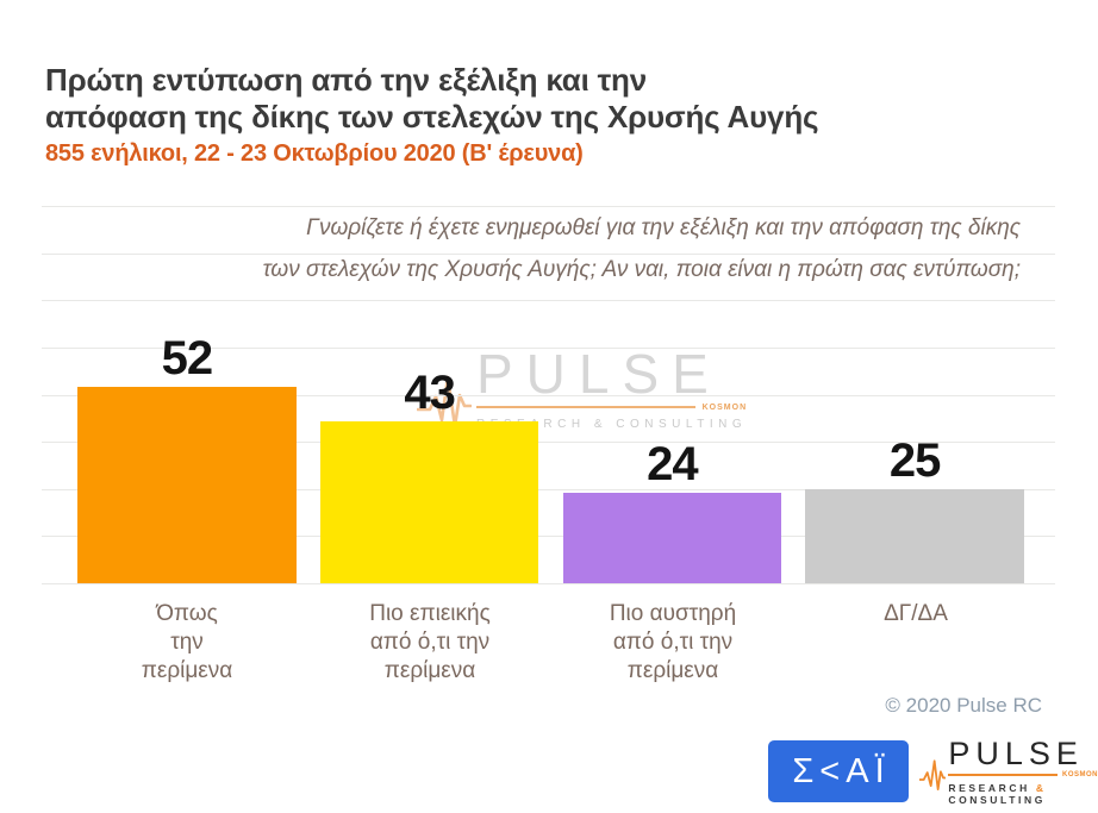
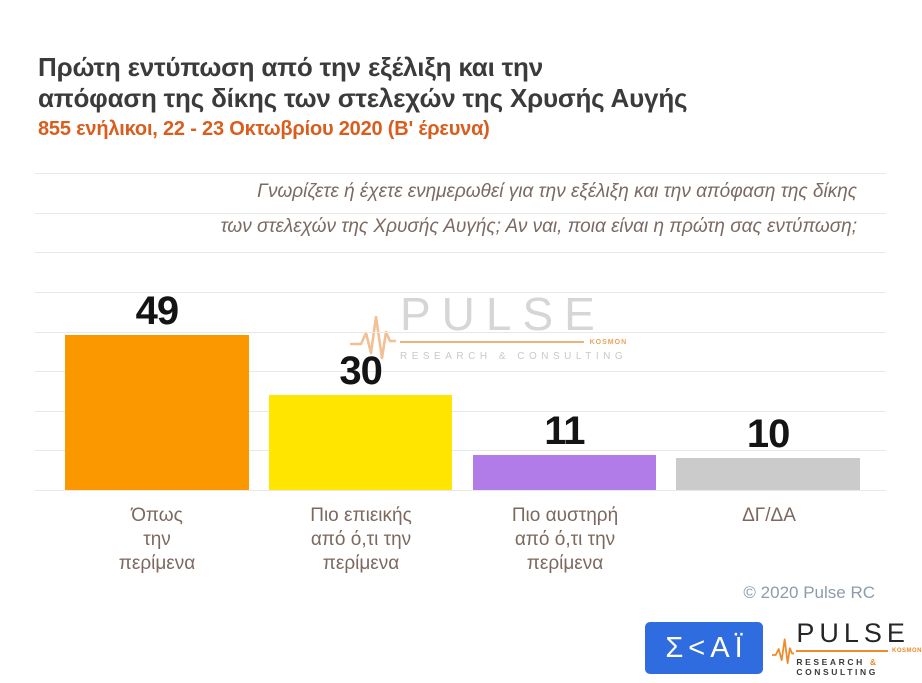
Όπως την περίμενα: 52 -> 49
Πιο επιεικής από ό,τι την περίμενα: 43 -> 30
Πιο αυστηρή από ό,τι την περίμενα: 24 -> 11
ΔΓ/ΔΑ: 25 -> 10
